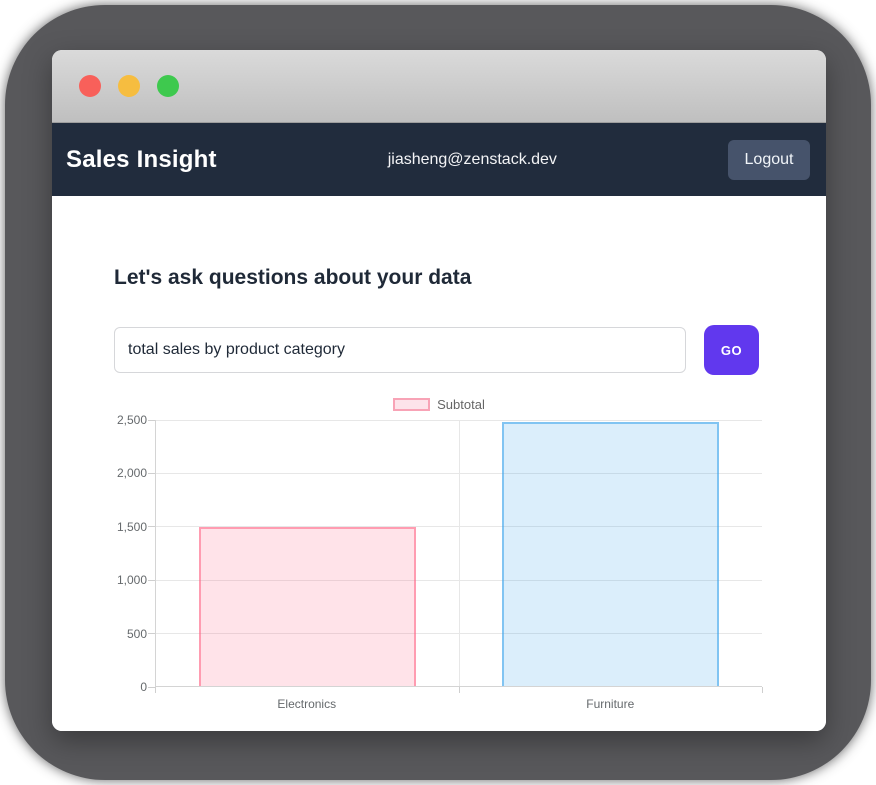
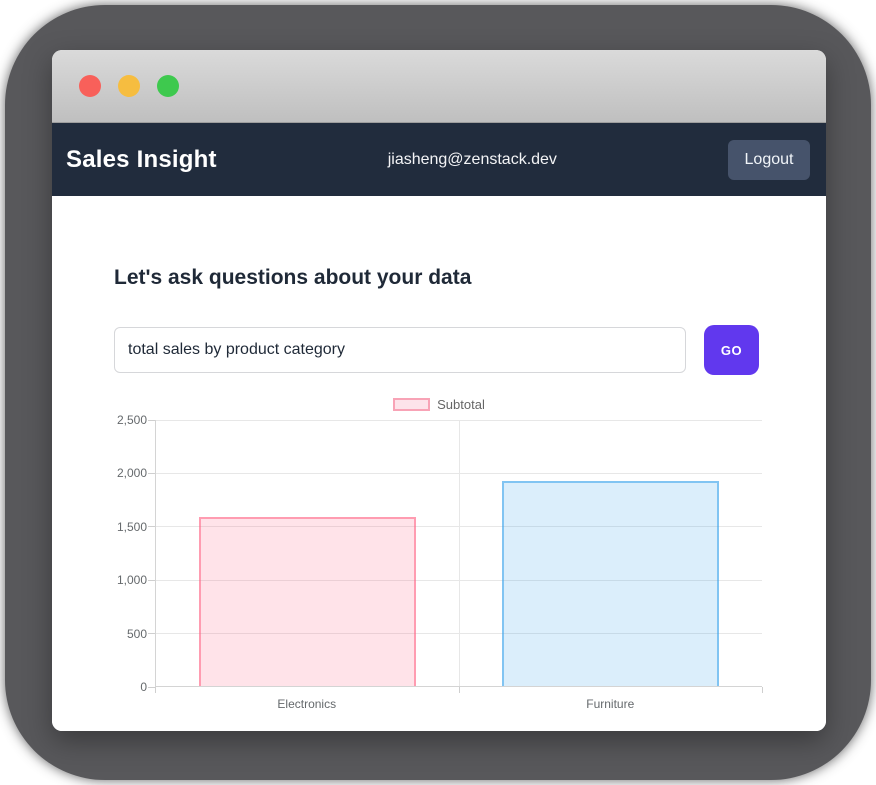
Electronics: 1490 -> 1590
Furniture: 2480 -> 1930
